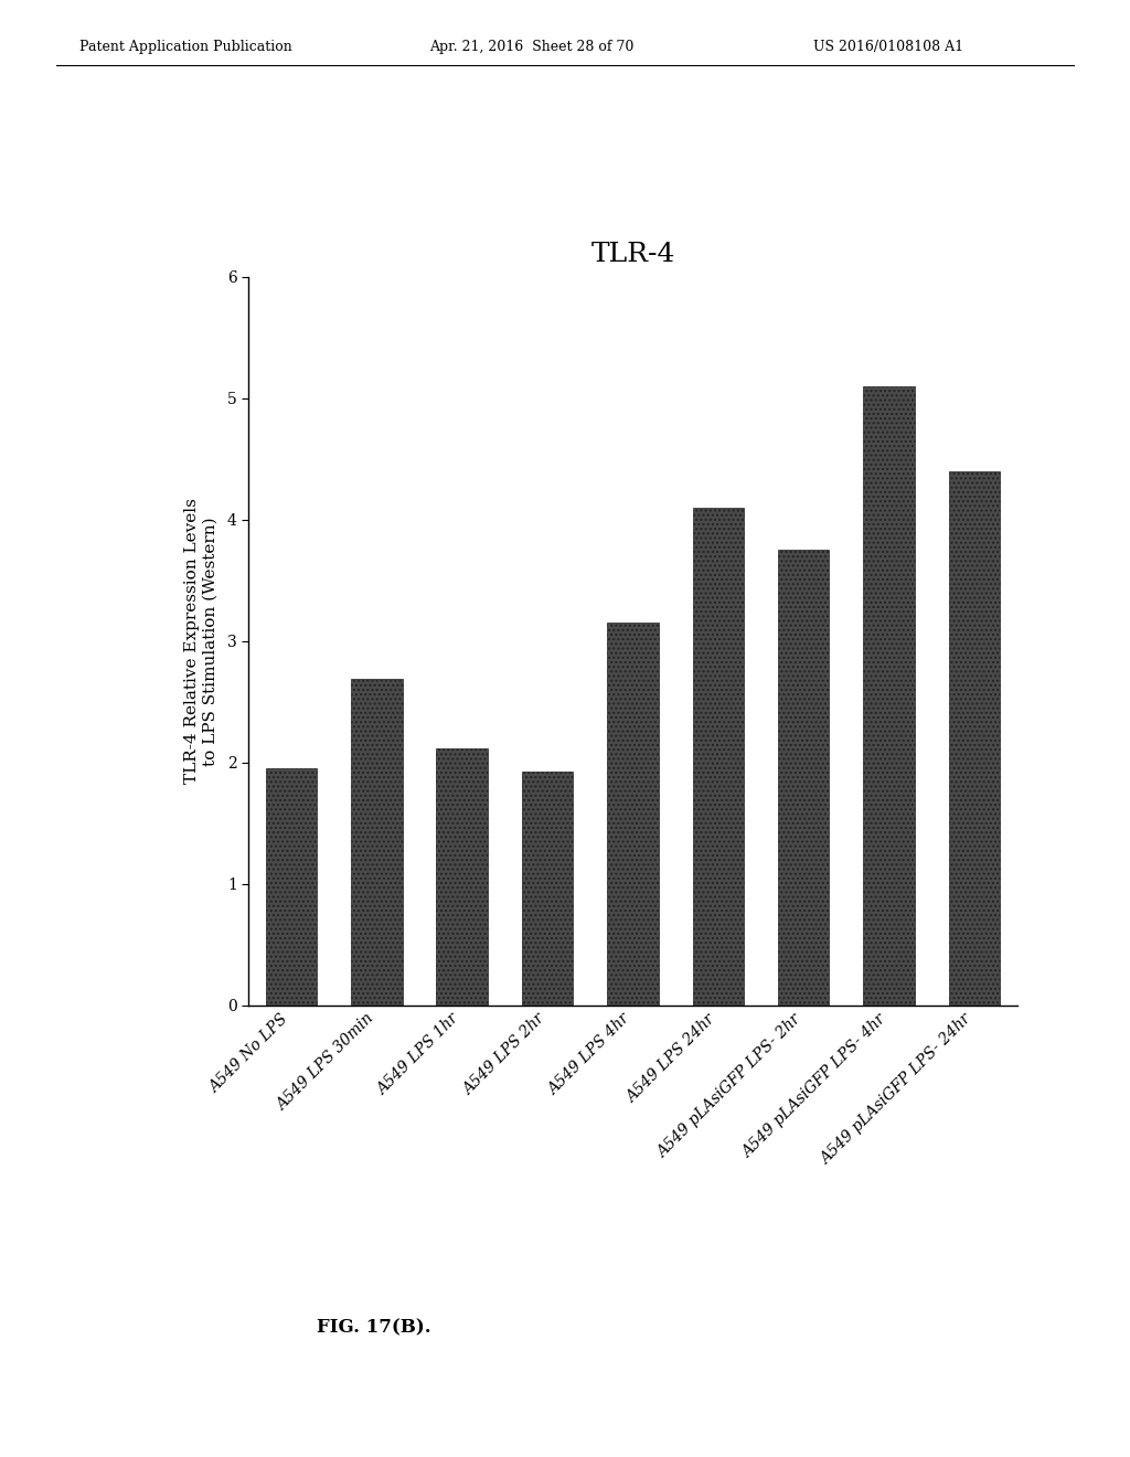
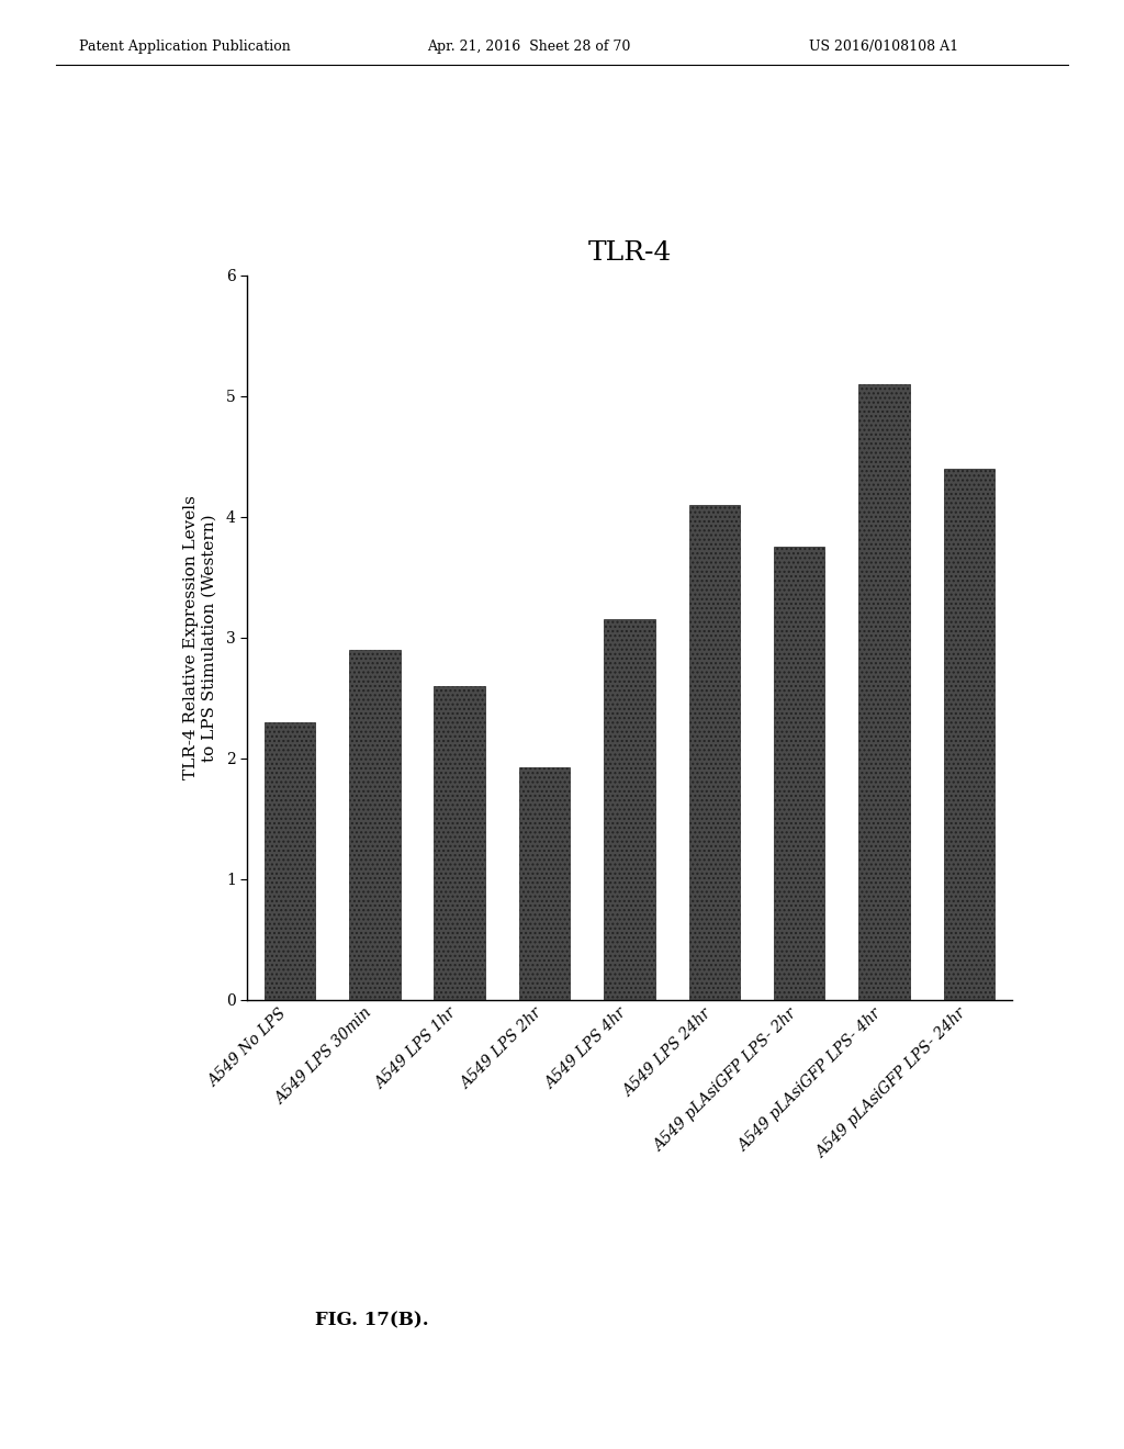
A549 No LPS: 1.95 -> 2.30
A549 LPS 30min: 2.69 -> 2.90
A549 LPS 1hr: 2.12 -> 2.60
